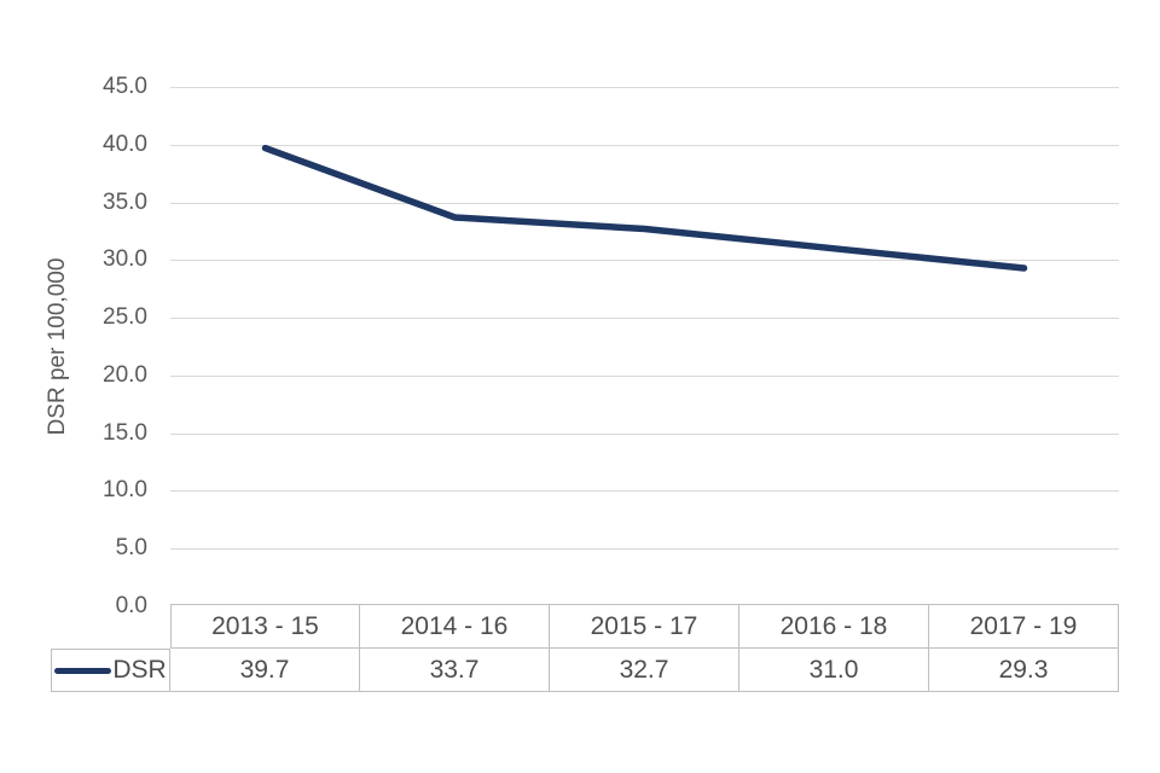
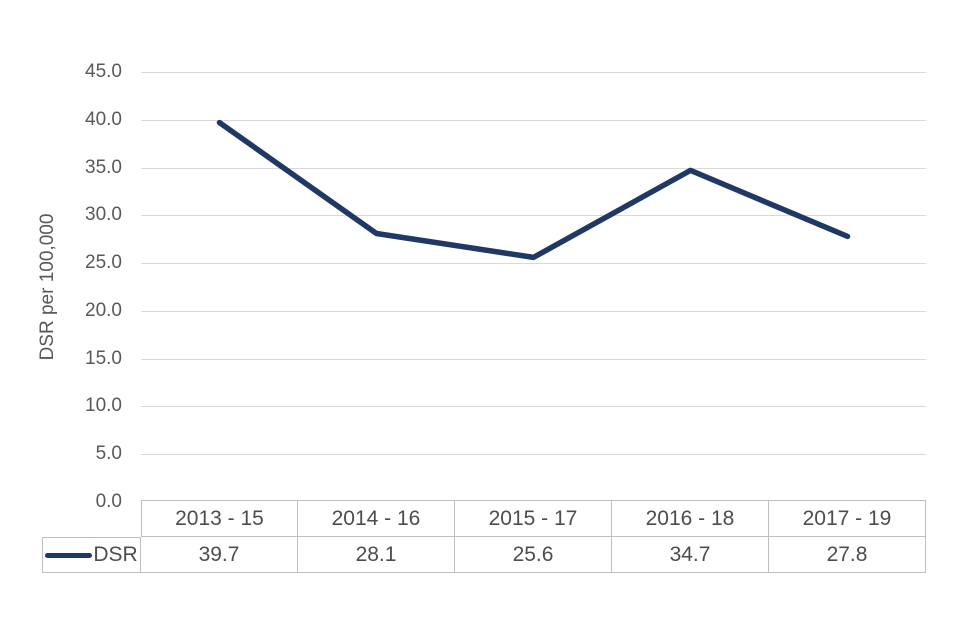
2014 - 16: 33.7 -> 28.1
2015 - 17: 32.7 -> 25.6
2016 - 18: 31.0 -> 34.7
2017 - 19: 29.3 -> 27.8
